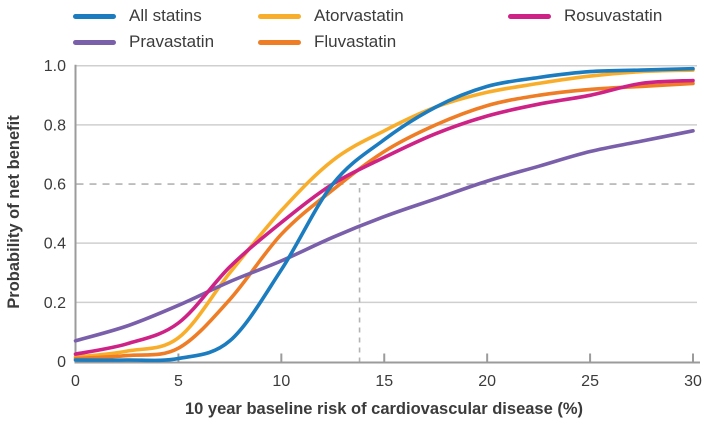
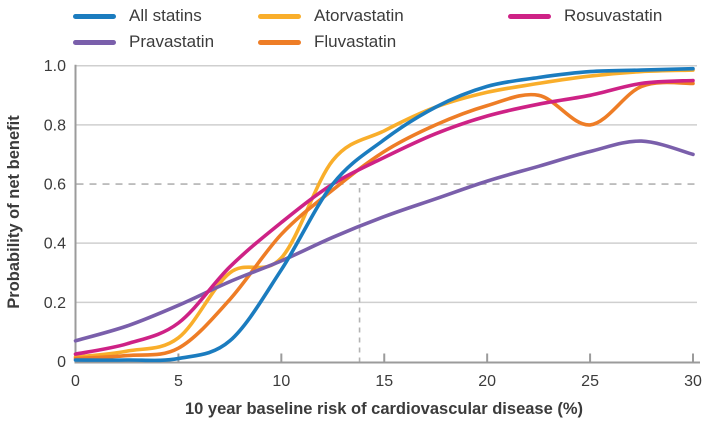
Atorvastatin/10: 0.51 -> 0.35
Fluvastatin/25: 0.92 -> 0.80
Pravastatin/30: 0.78 -> 0.70
